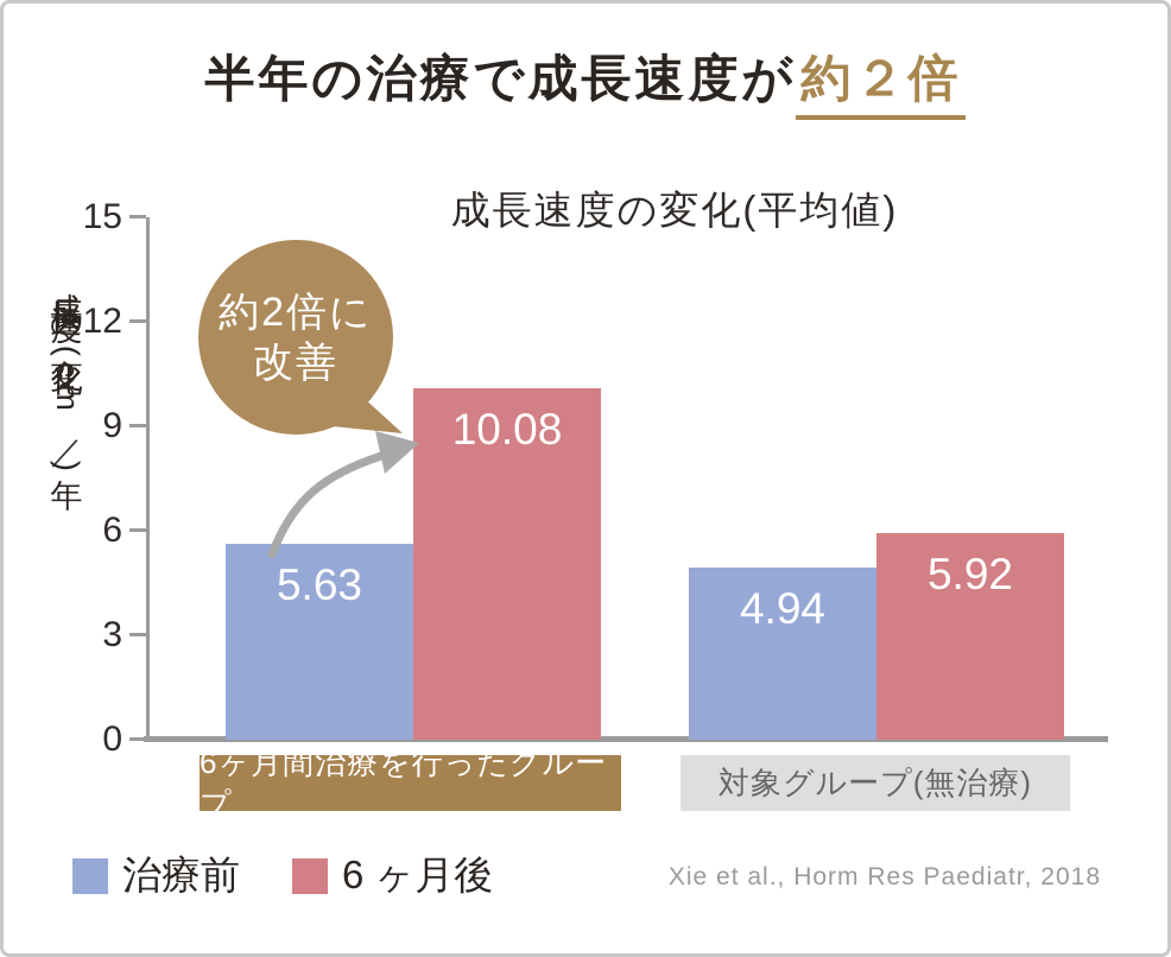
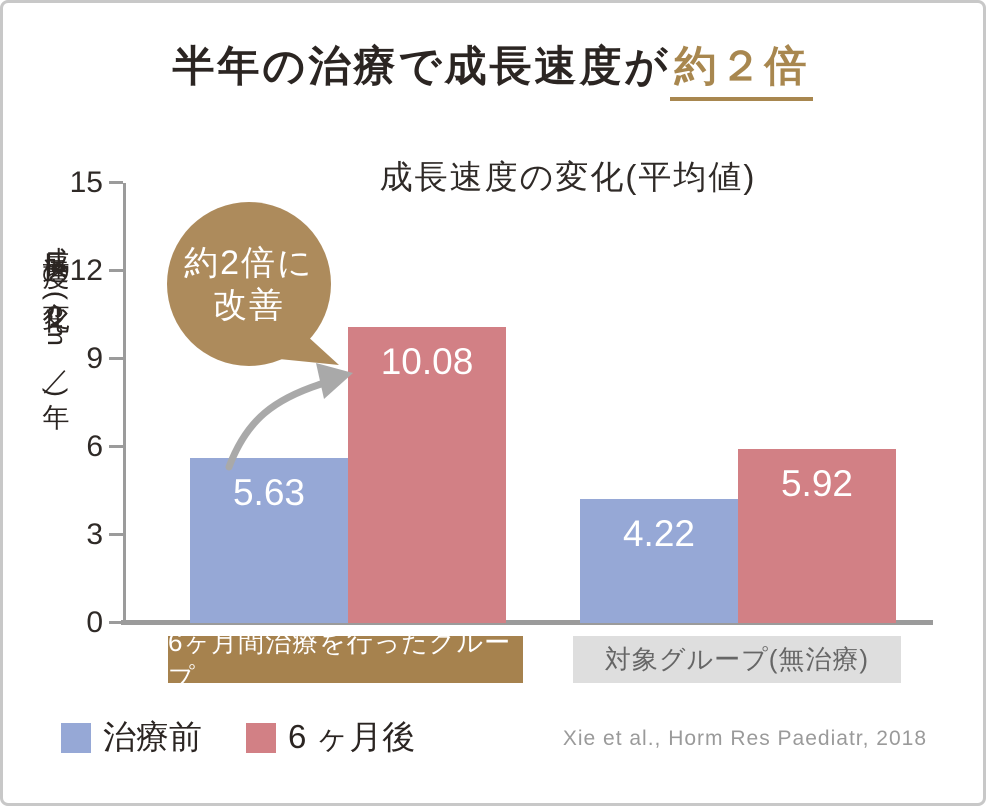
治療前/対象グループ(無治療): 4.94 -> 4.22
